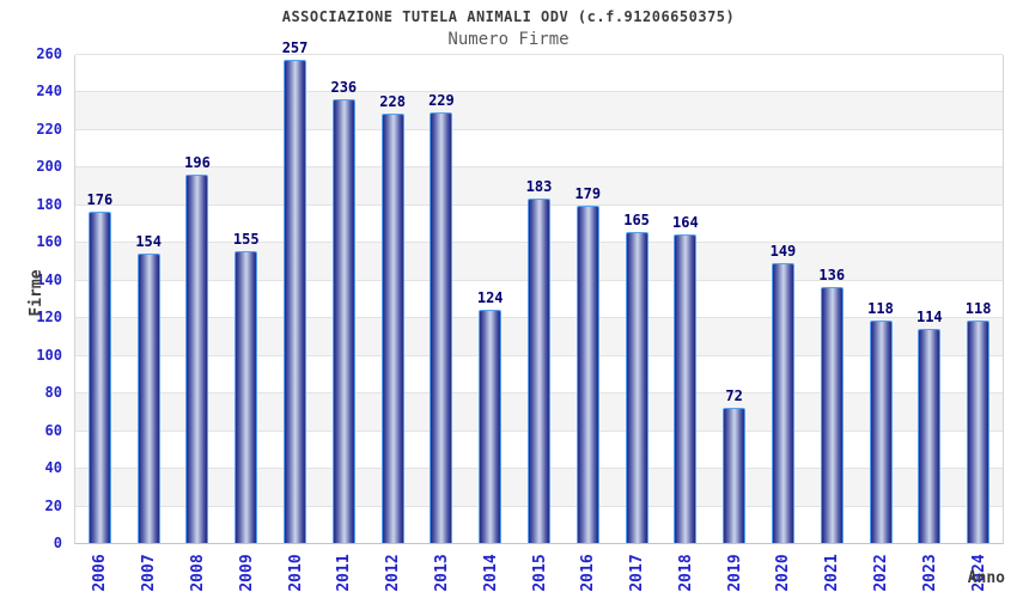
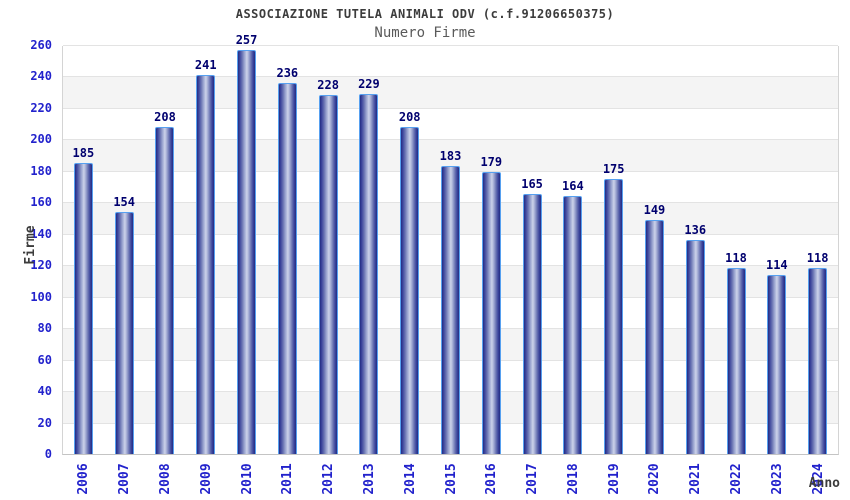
2006: 176 -> 185
2008: 196 -> 208
2009: 155 -> 241
2014: 124 -> 208
2019: 72 -> 175
